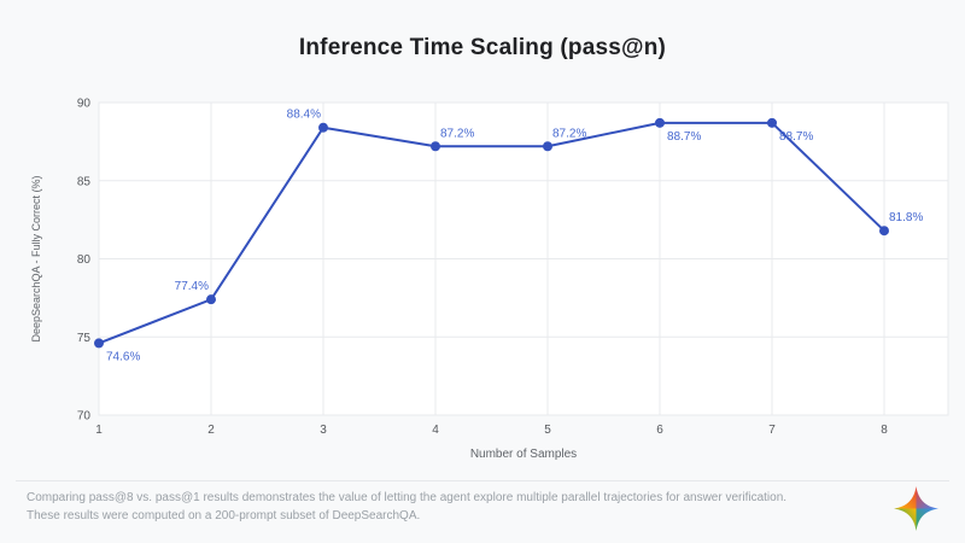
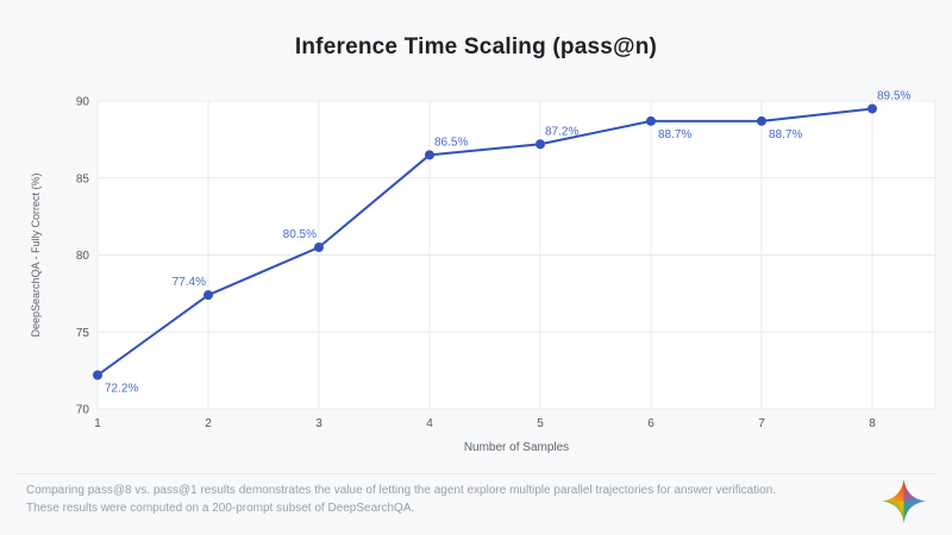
1: 74.6% -> 72.2%
3: 88.4% -> 80.5%
4: 87.2% -> 86.5%
8: 81.8% -> 89.5%
